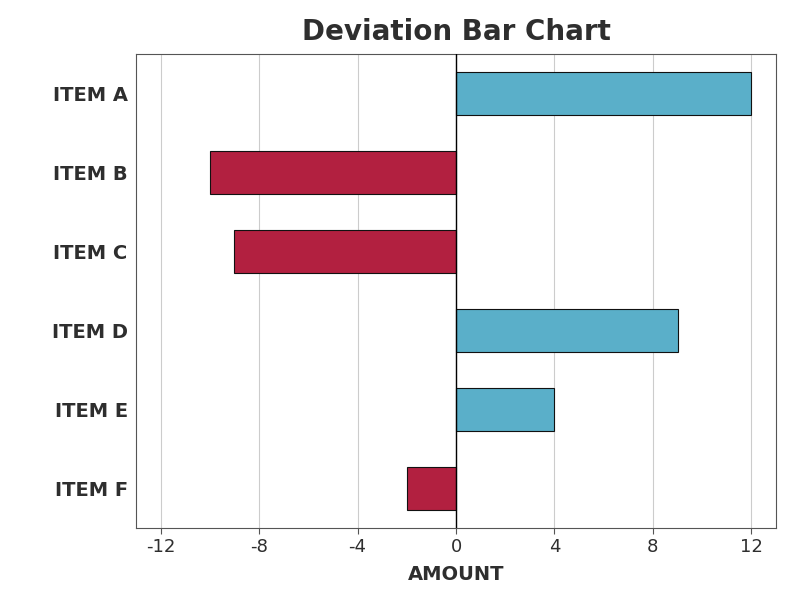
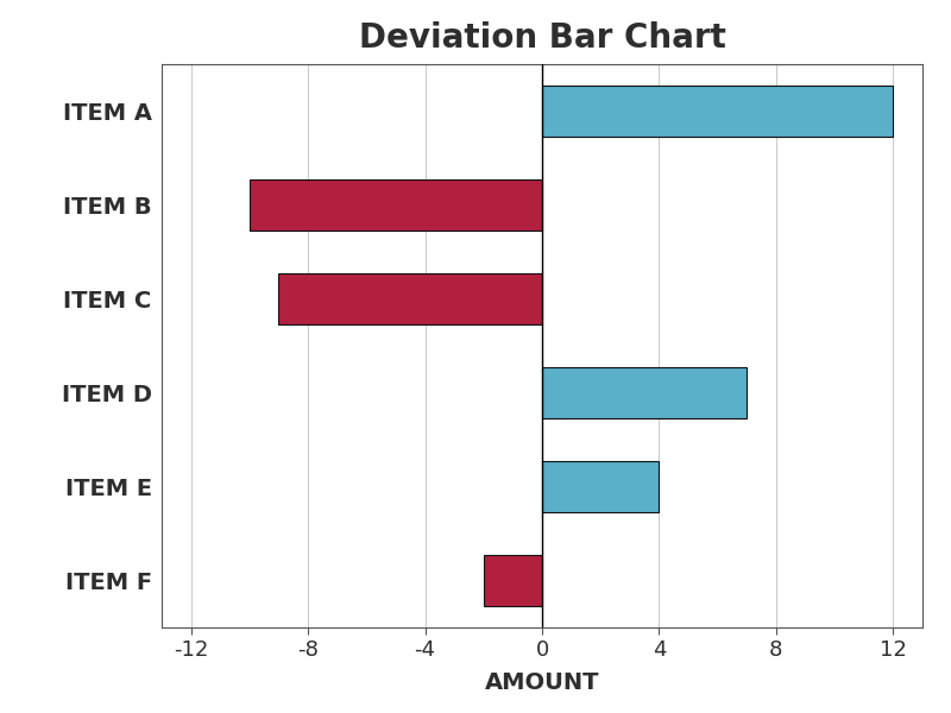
ITEM D: 9 -> 7
